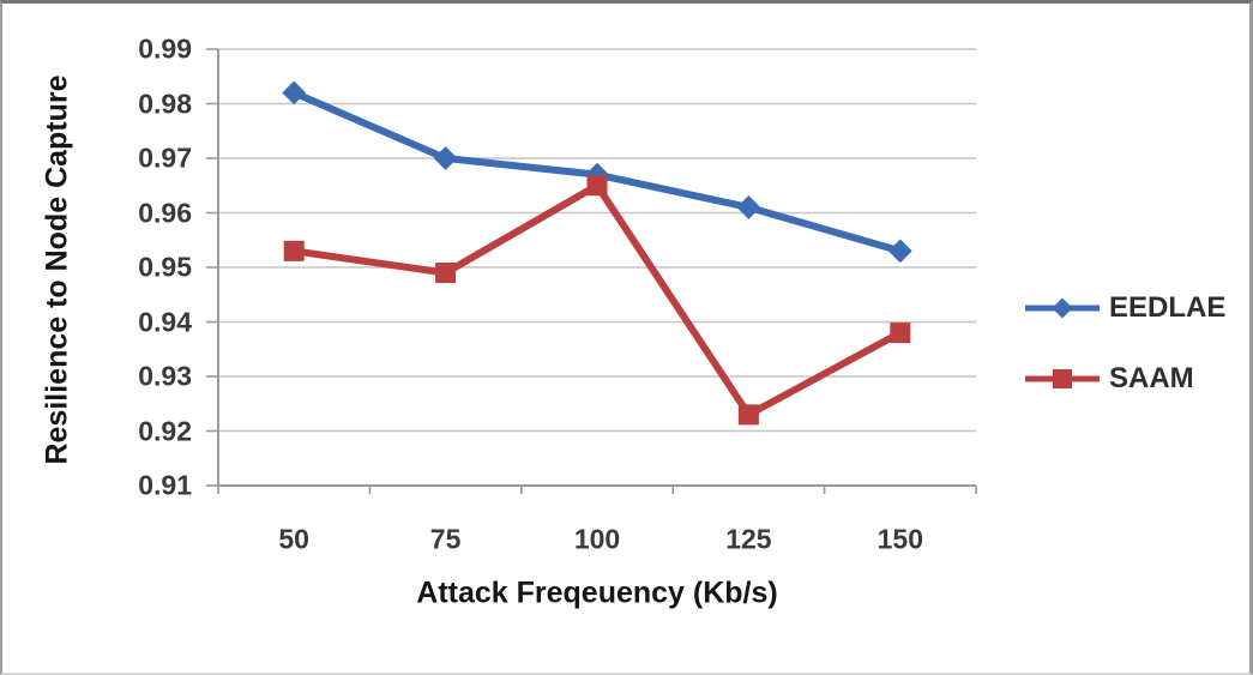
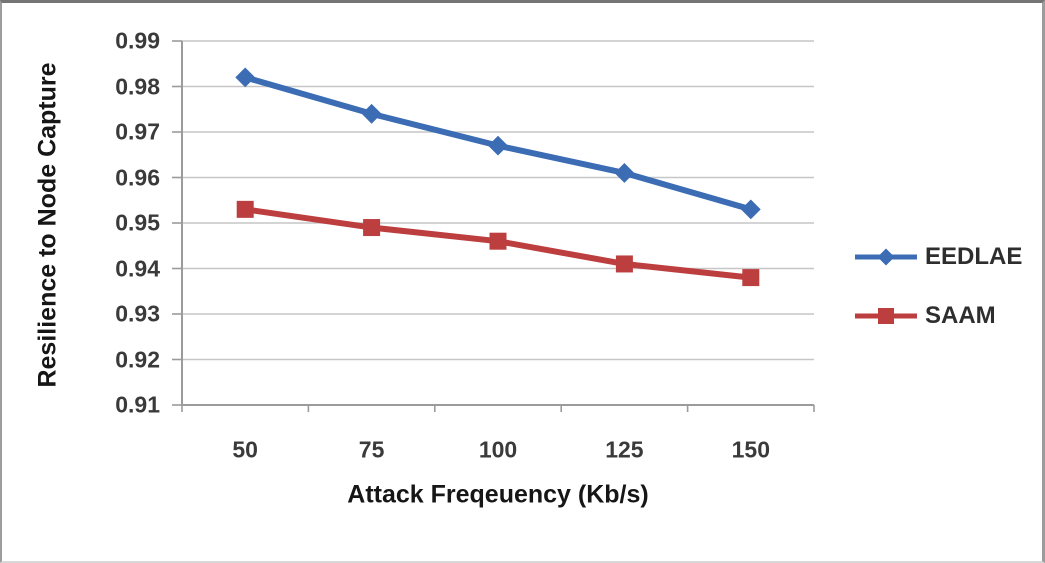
EEDLAE/75: 0.970 -> 0.974
SAAM/100: 0.965 -> 0.946
SAAM/125: 0.923 -> 0.941
